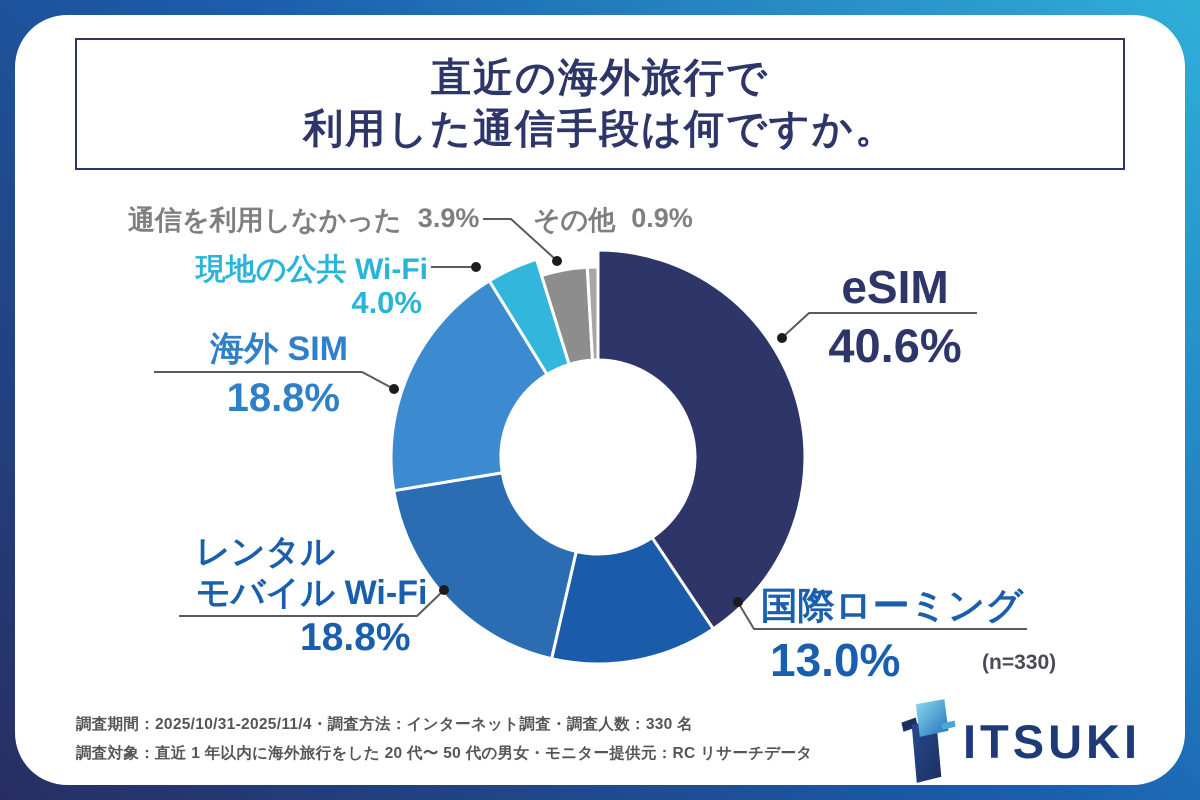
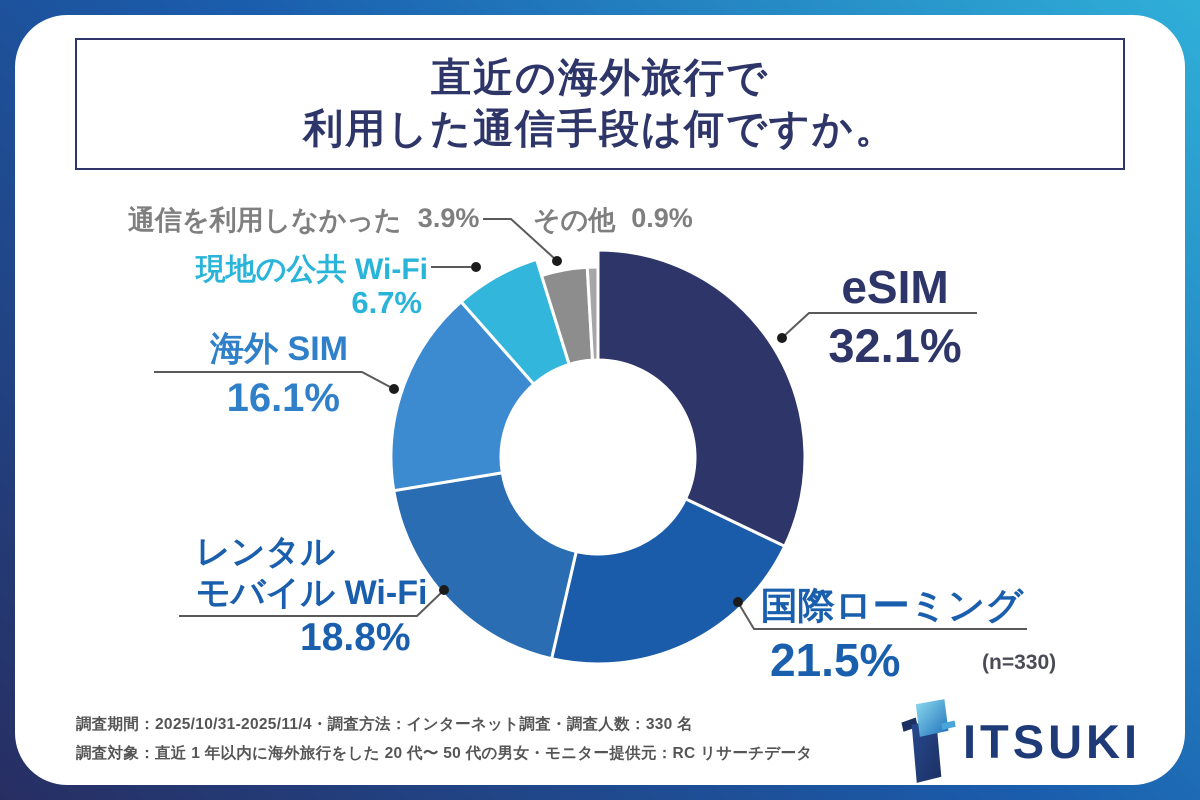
eSIM: 40.6% -> 32.1%
国際ローミング: 13.0% -> 21.5%
海外 SIM: 18.8% -> 16.1%
現地の公共 Wi-Fi: 4.0% -> 6.7%
